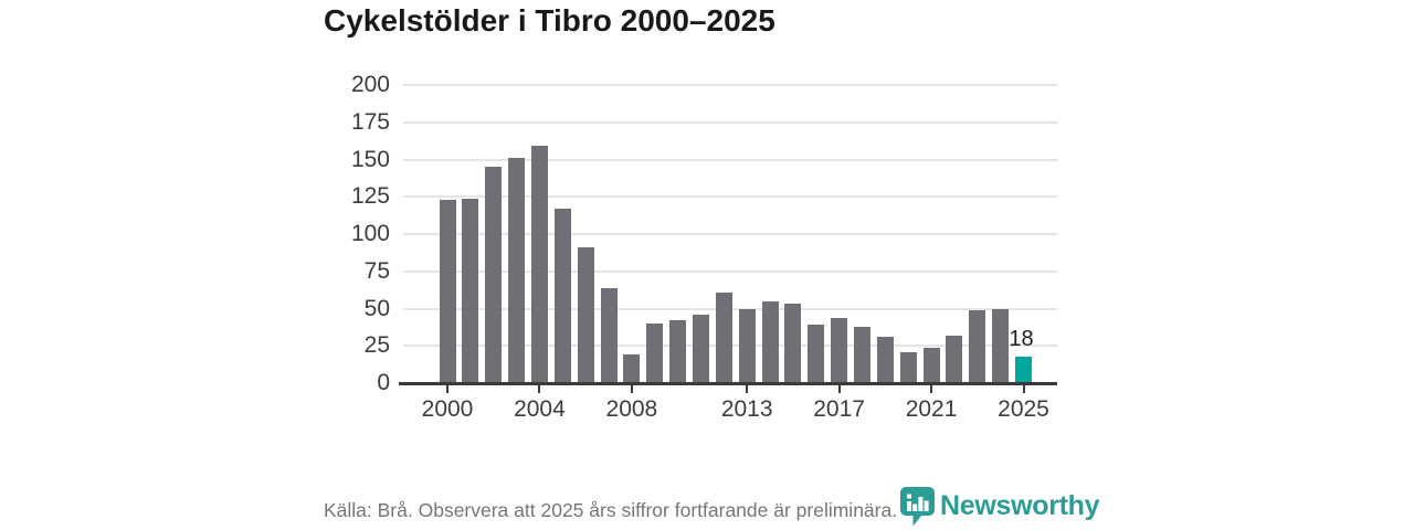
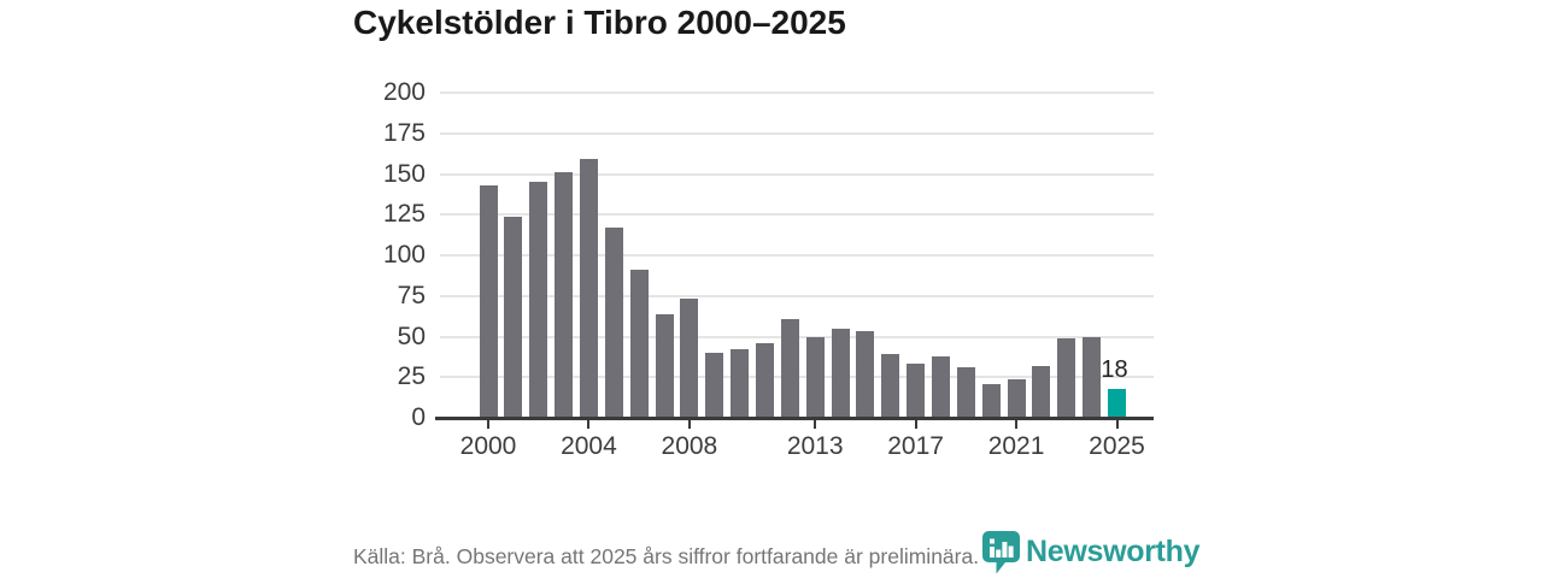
2000: 123 -> 143
2008: 19 -> 73
2017: 44 -> 33
